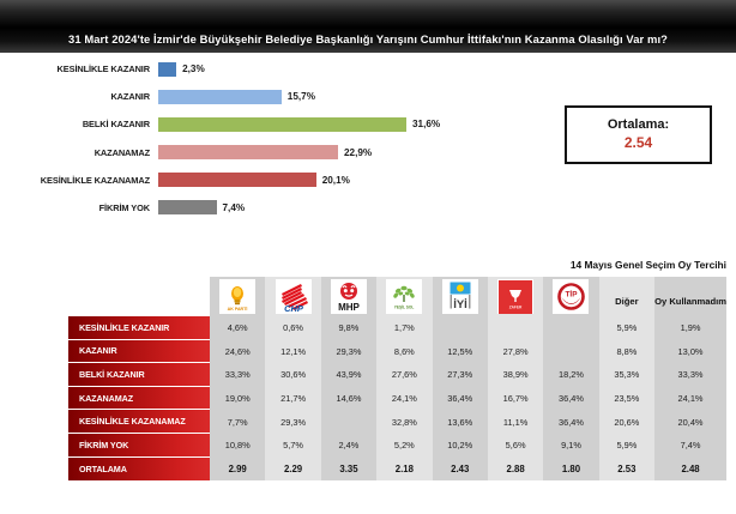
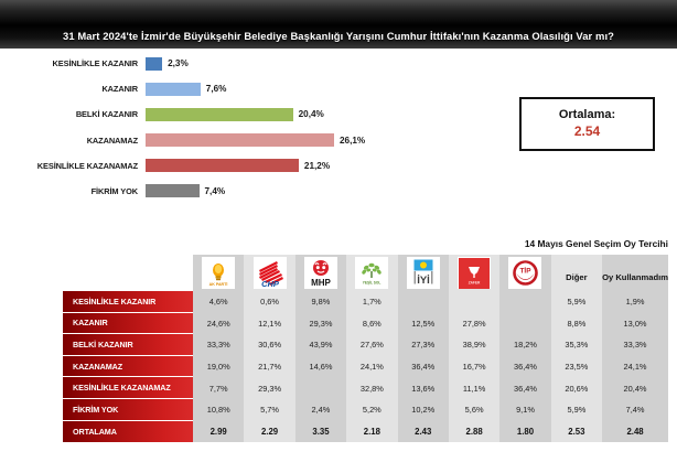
KAZANIR: 15,7% -> 7,6%
BELKİ KAZANIR: 31,6% -> 20,4%
KAZANAMAZ: 22,9% -> 26,1%
KESİNLİKLE KAZANAMAZ: 20,1% -> 21,2%
